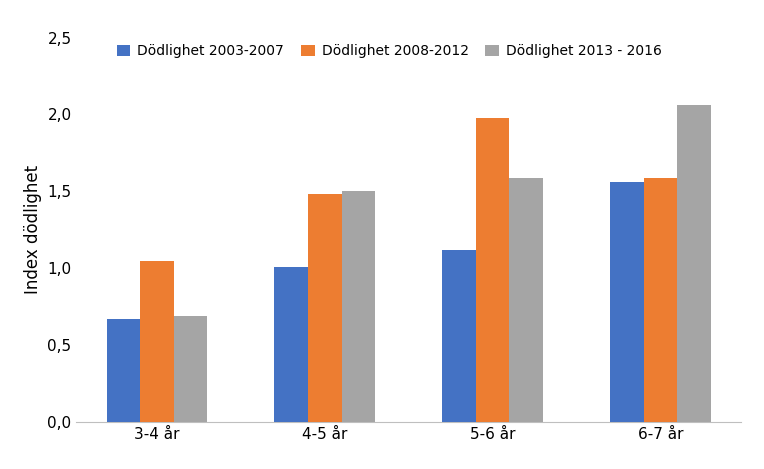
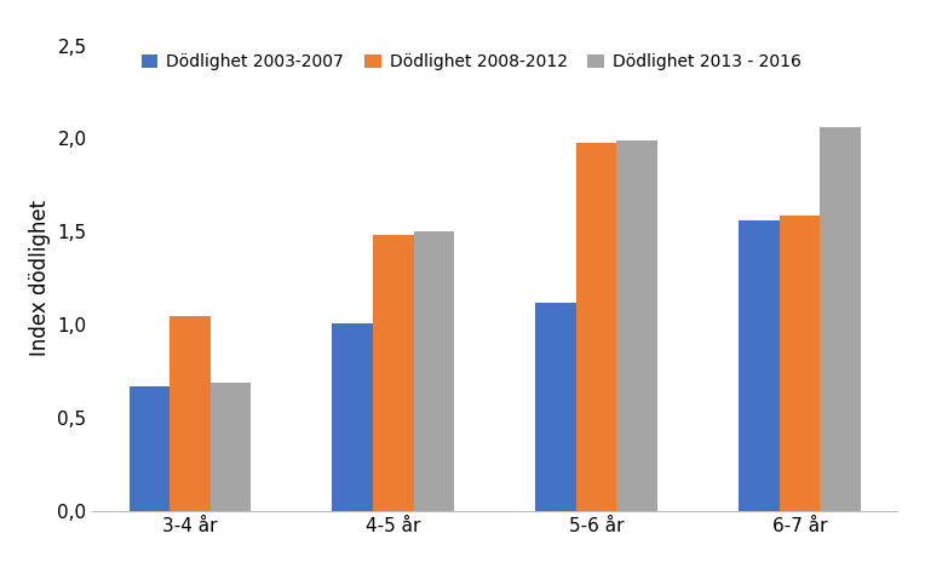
Dödlighet 2013 - 2016/5-6 år: 1,59 -> 1,99
